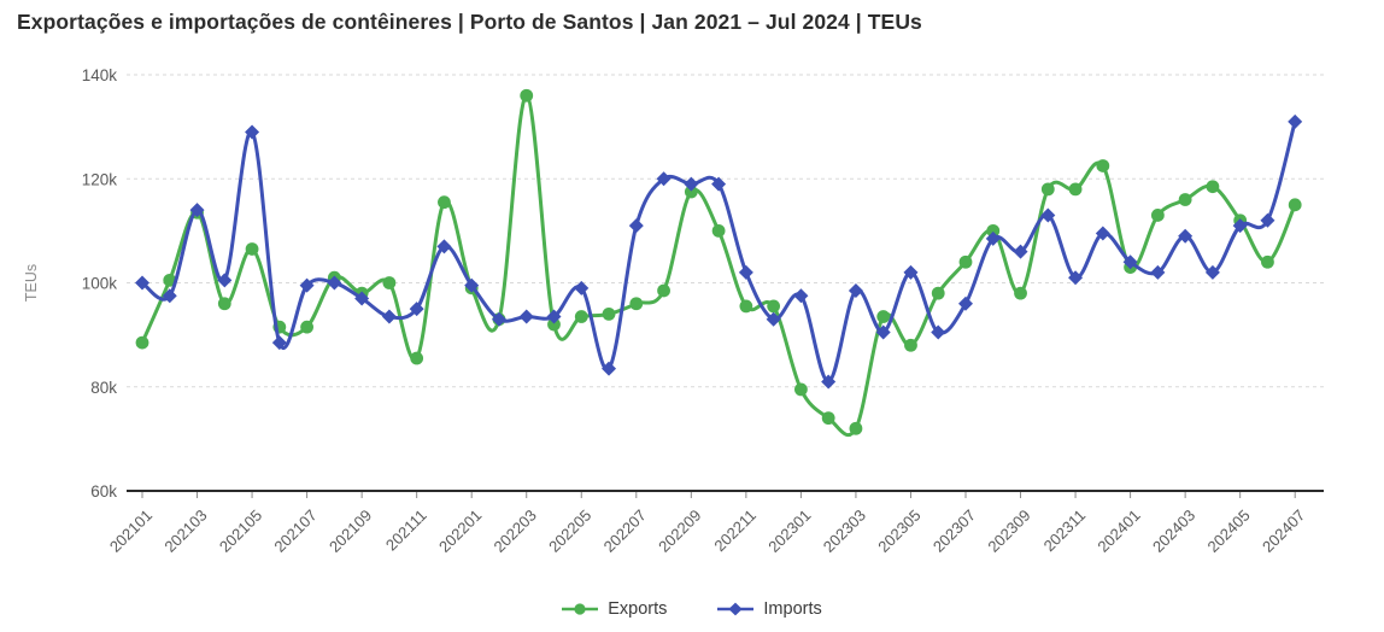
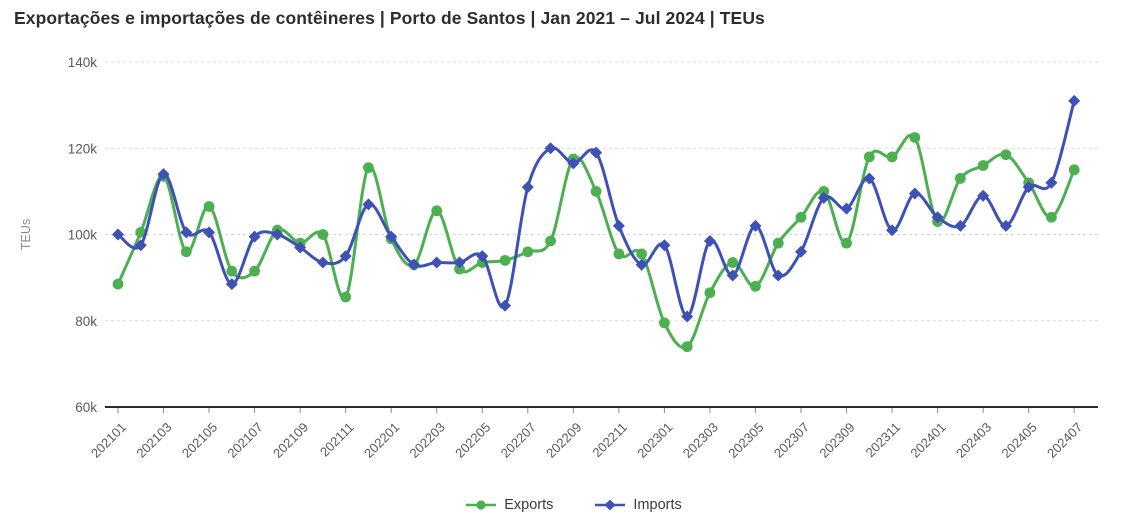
Imports/202105: 129k -> 100k
Exports/202203: 136k -> 106k
Imports/202205: 99k -> 95k
Imports/202209: 119k -> 116k
Exports/202303: 72k -> 86k
